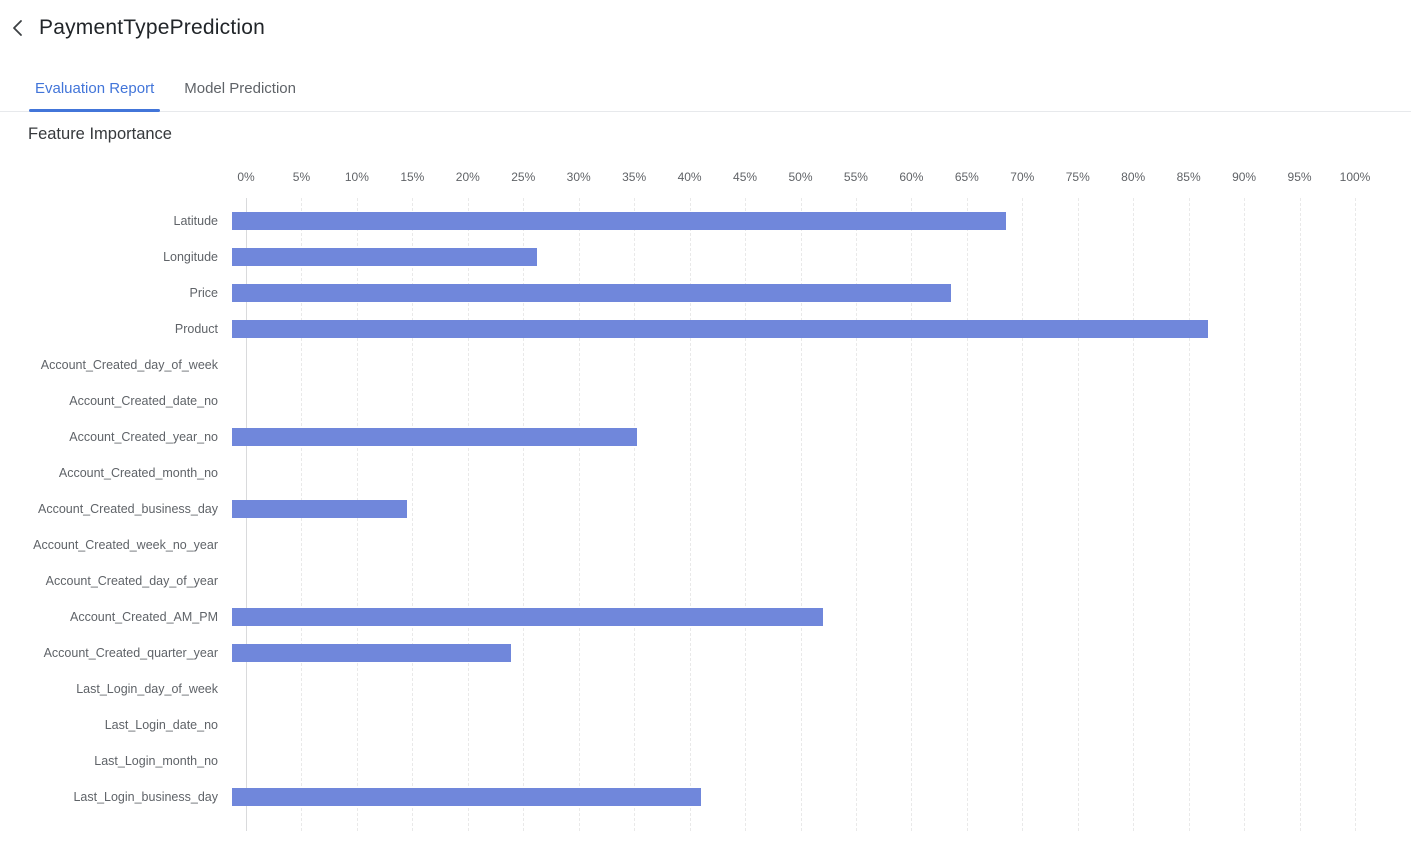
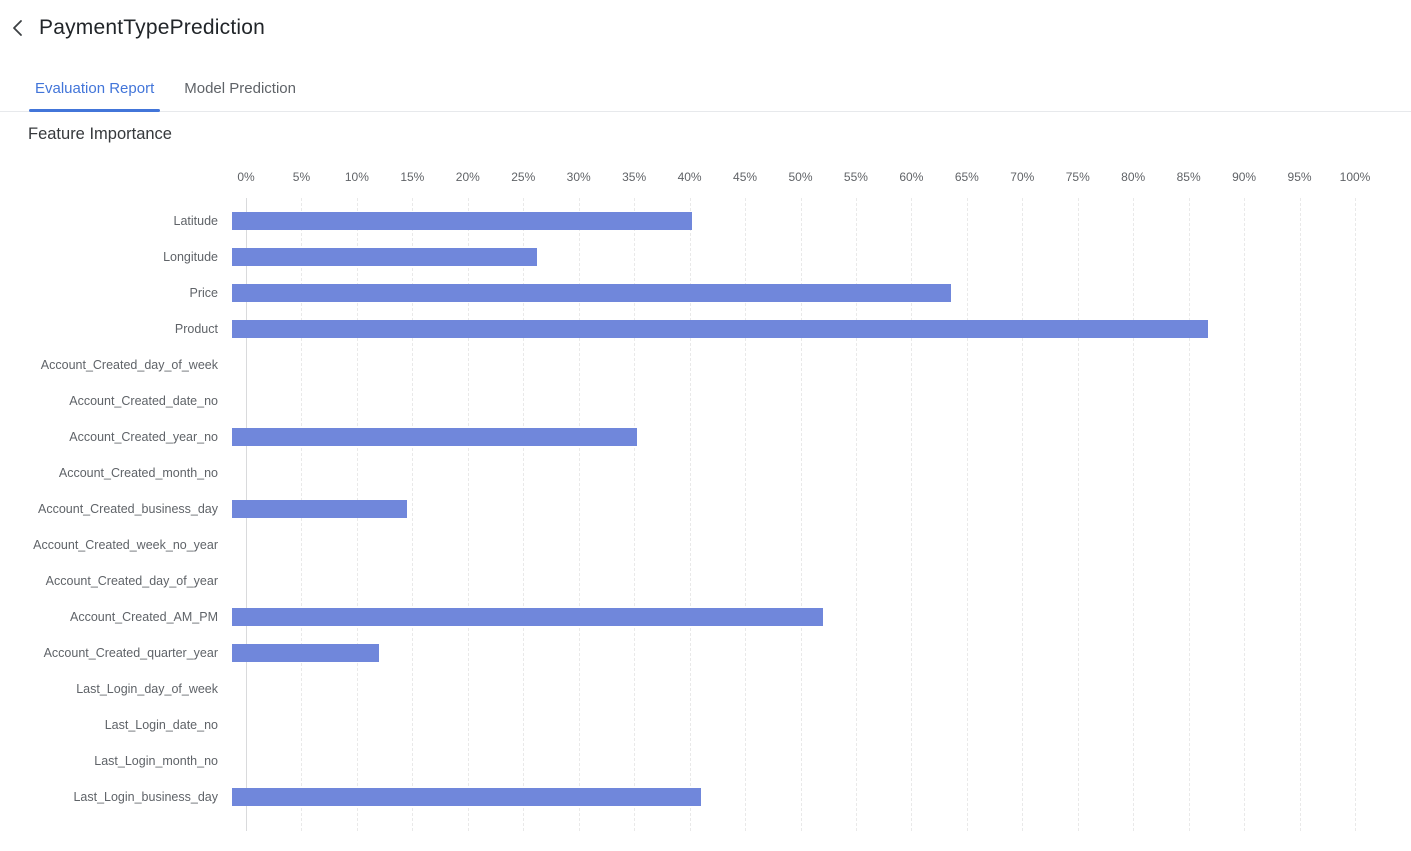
Latitude: 69.8% -> 41.5%
Account_Created_quarter_year: 25.2% -> 13.3%
